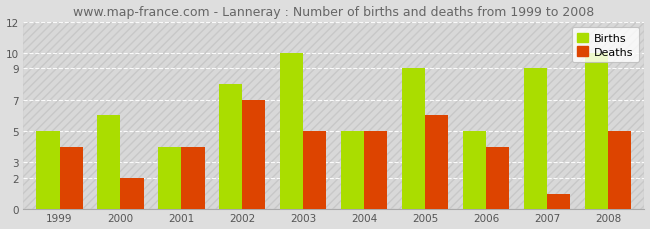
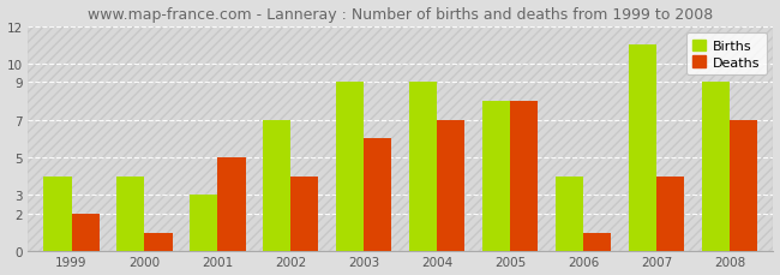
Births/1999: 5 -> 4
Deaths/1999: 4 -> 2
Births/2000: 6 -> 4
Deaths/2000: 2 -> 1
Births/2001: 4 -> 3
Deaths/2001: 4 -> 5
Births/2002: 8 -> 7
Deaths/2002: 7 -> 4
Births/2003: 10 -> 9
Deaths/2003: 5 -> 6
Births/2004: 5 -> 9
Deaths/2004: 5 -> 7
Births/2005: 9 -> 8
Deaths/2005: 6 -> 8
Births/2006: 5 -> 4
Deaths/2006: 4 -> 1
Births/2007: 9 -> 11
Deaths/2007: 1 -> 4
Births/2008: 10 -> 9
Deaths/2008: 5 -> 7
